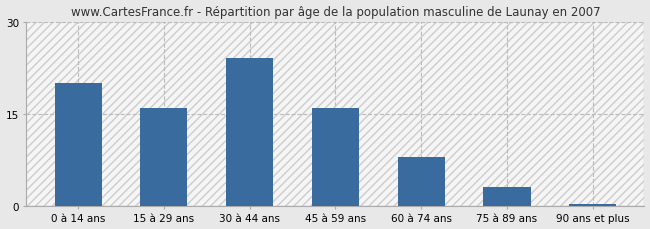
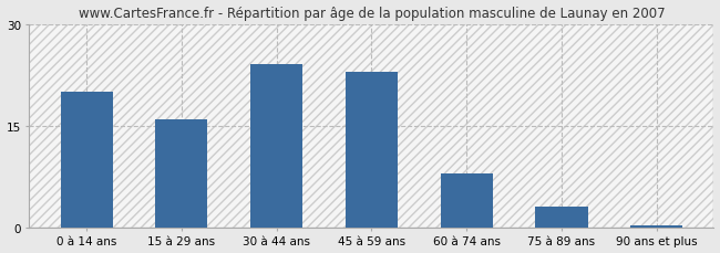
45 à 59 ans: 16.0 -> 23.0
